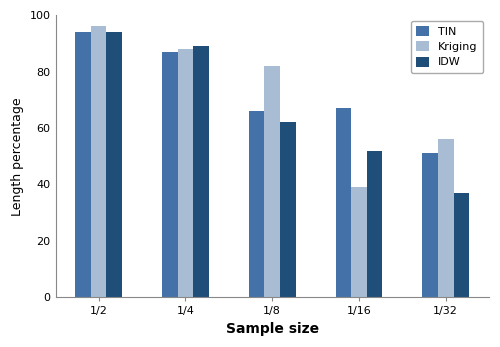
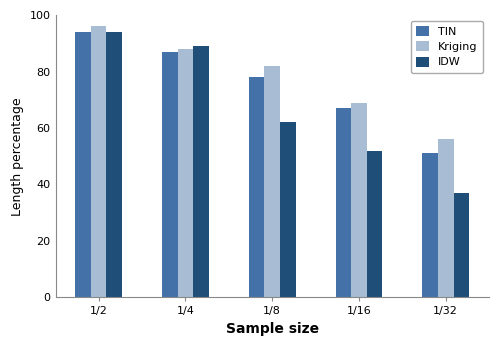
TIN/1/8: 66 -> 78
Kriging/1/16: 39 -> 69
